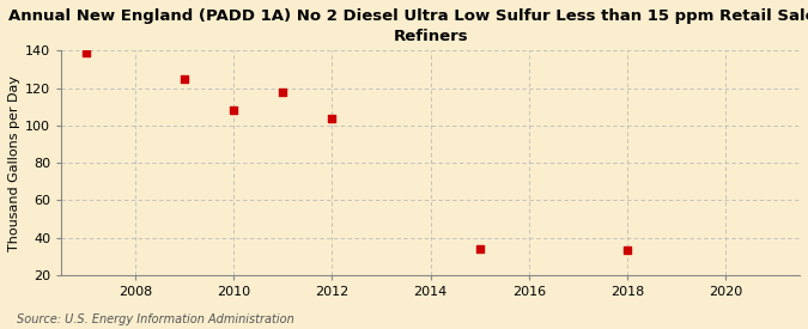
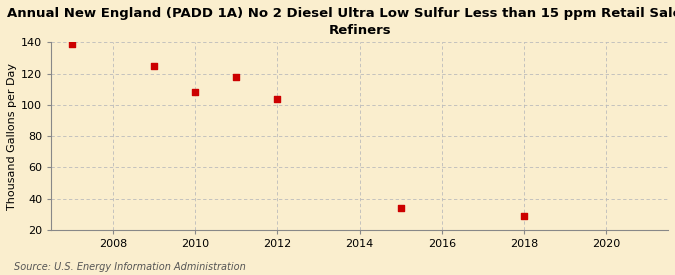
2018: 33 -> 29
